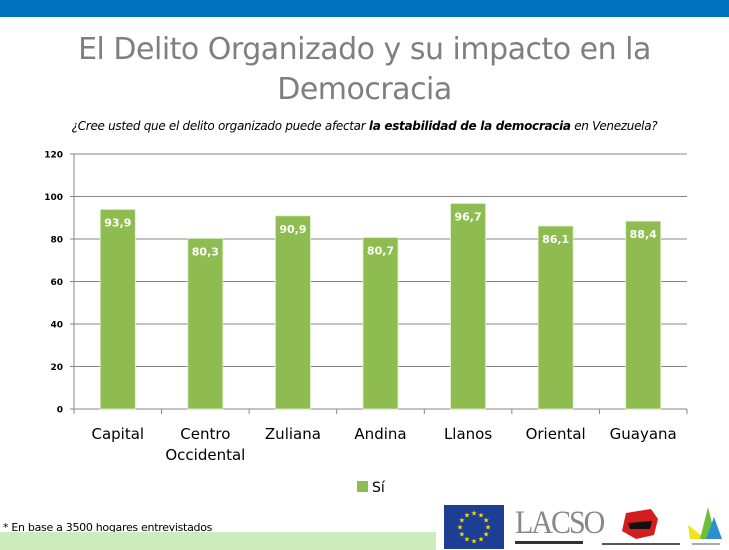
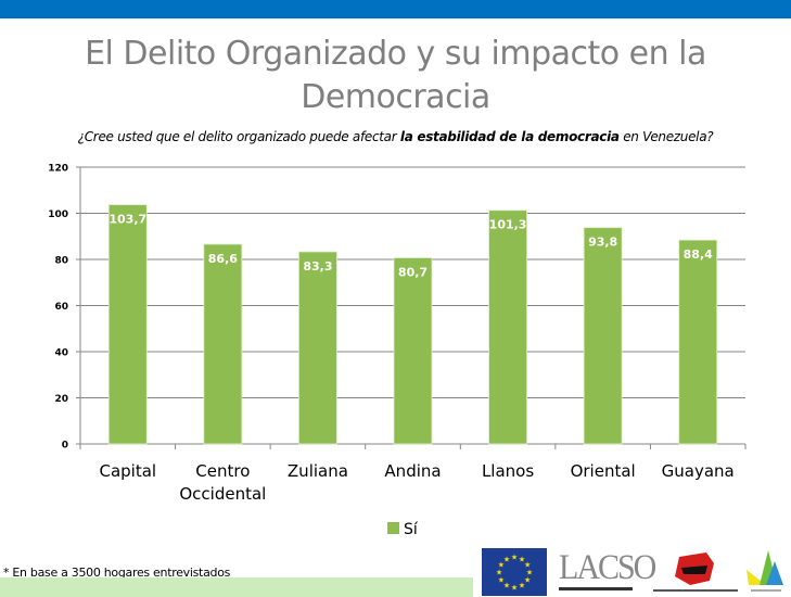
Capital: 93,9 -> 103,7
Centro Occidental: 80,3 -> 86,6
Zuliana: 90,9 -> 83,3
Llanos: 96,7 -> 101,3
Oriental: 86,1 -> 93,8
